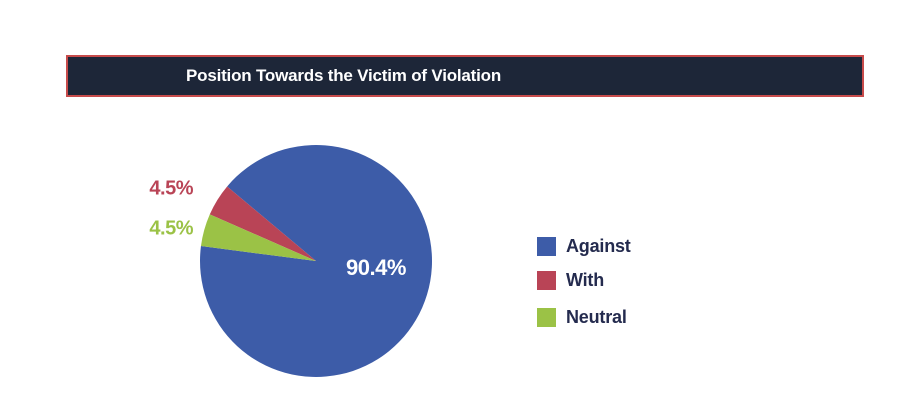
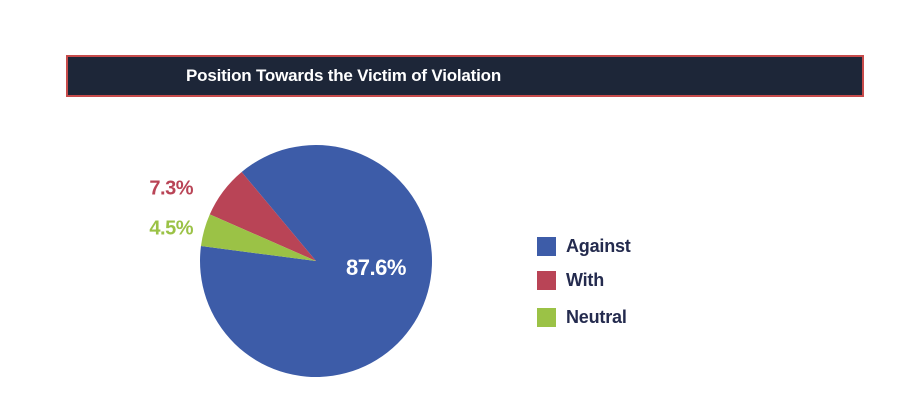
Against: 90.4% -> 87.6%
With: 4.5% -> 7.3%
